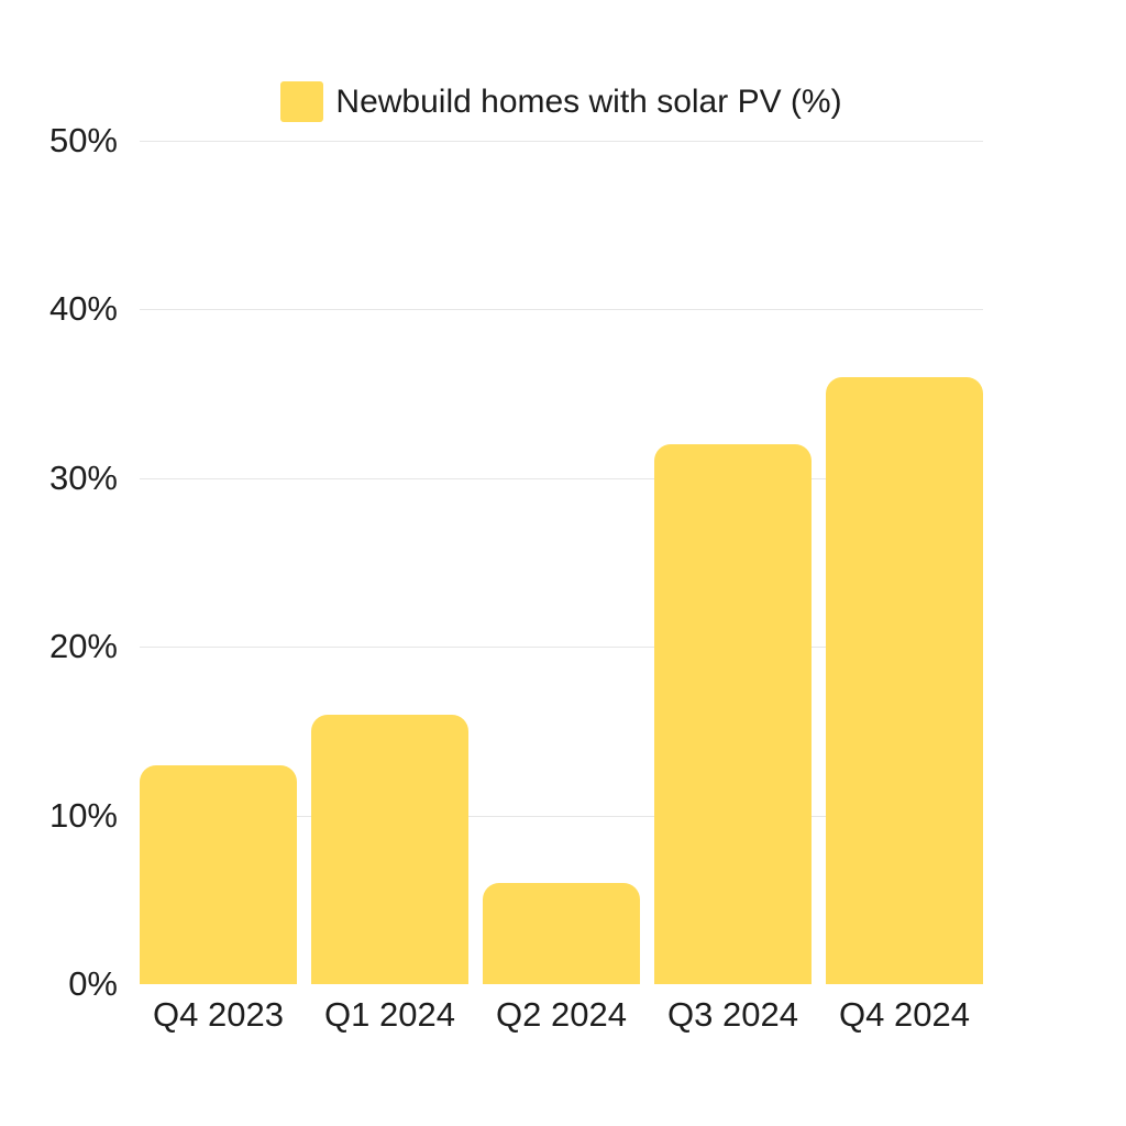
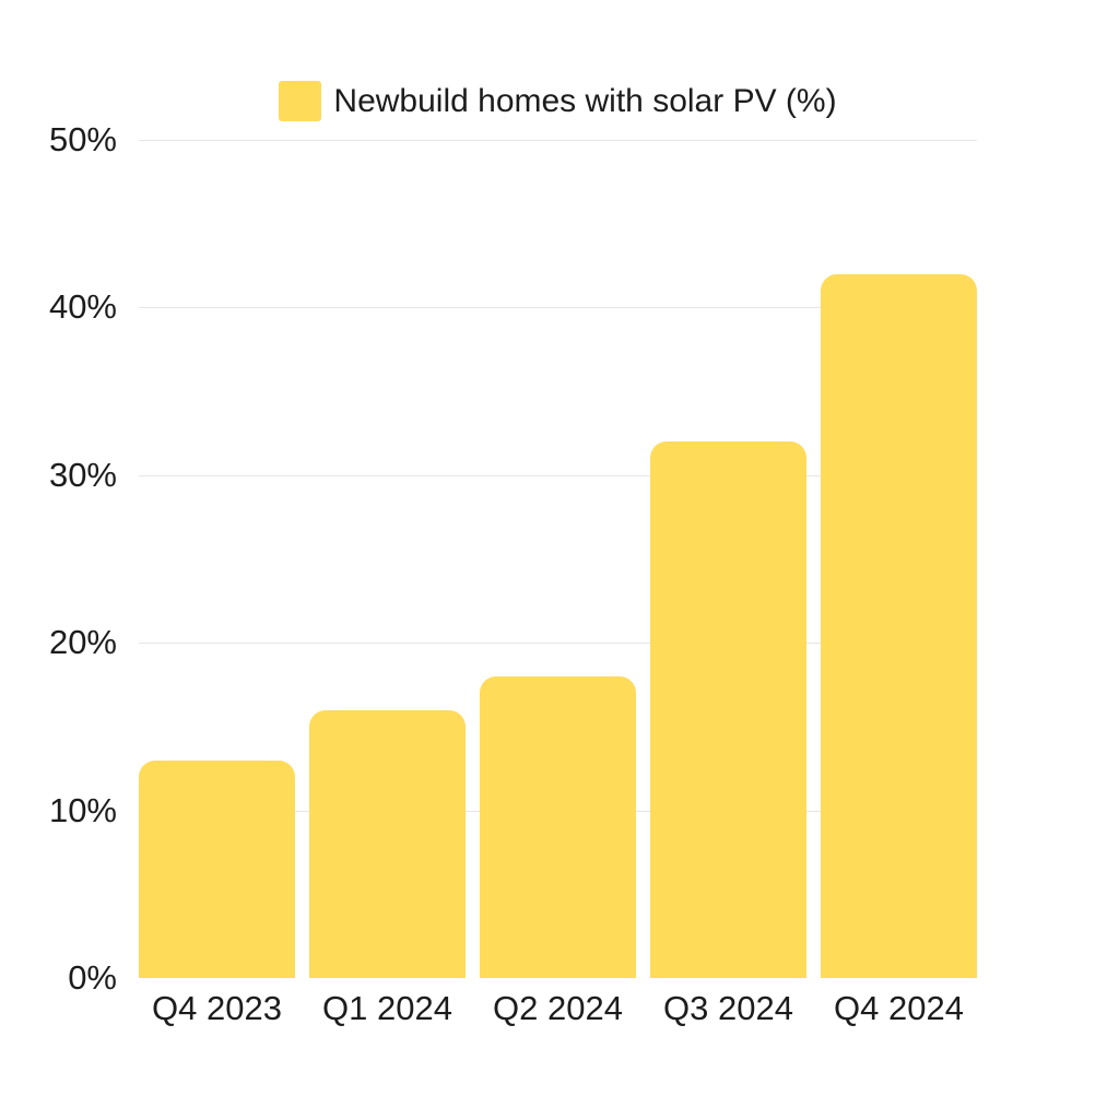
Q2 2024: 6% -> 18%
Q4 2024: 36% -> 42%
